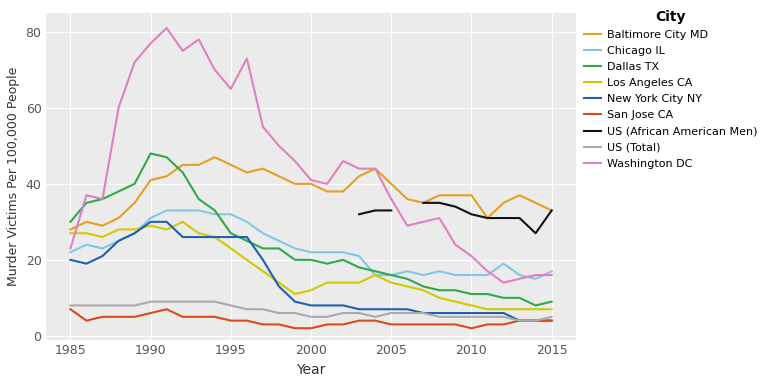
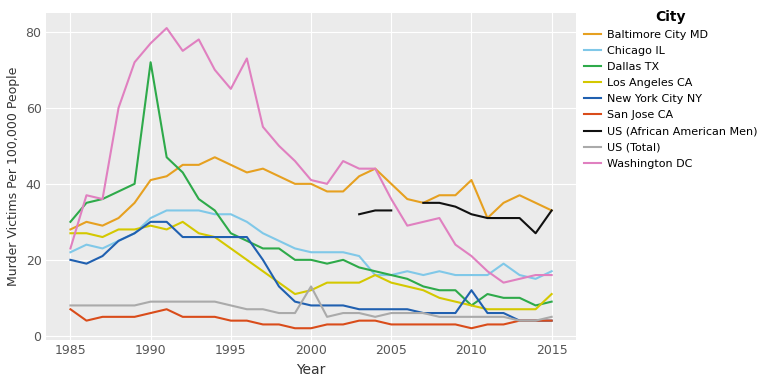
Dallas TX/1990: 48 -> 72
US (Total)/2000: 5 -> 13
Baltimore City MD/2010: 37 -> 41
Dallas TX/2010: 11 -> 8
New York City NY/2010: 6 -> 12
Los Angeles CA/2015: 7 -> 11
